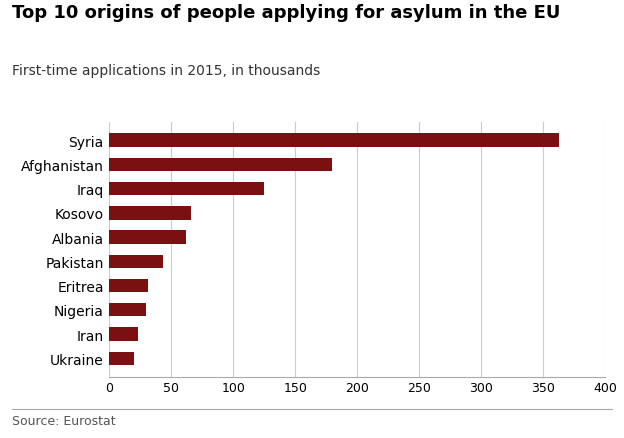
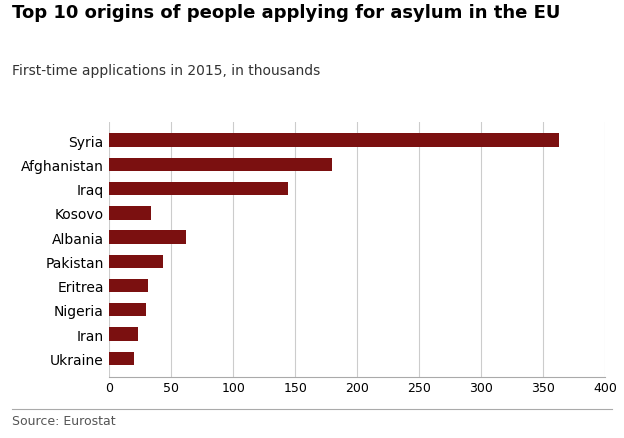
Iraq: 125 -> 144
Kosovo: 66 -> 34
